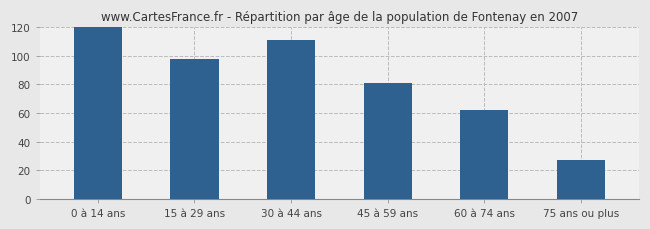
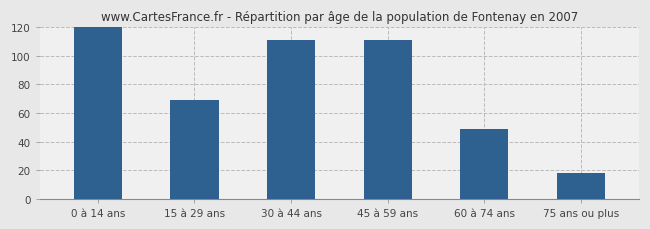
15 à 29 ans: 98 -> 69
45 à 59 ans: 81 -> 111
60 à 74 ans: 62 -> 49
75 ans ou plus: 27 -> 18
